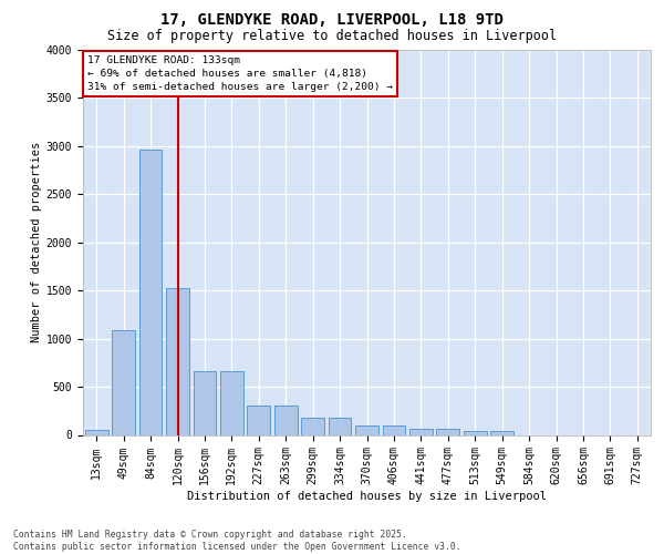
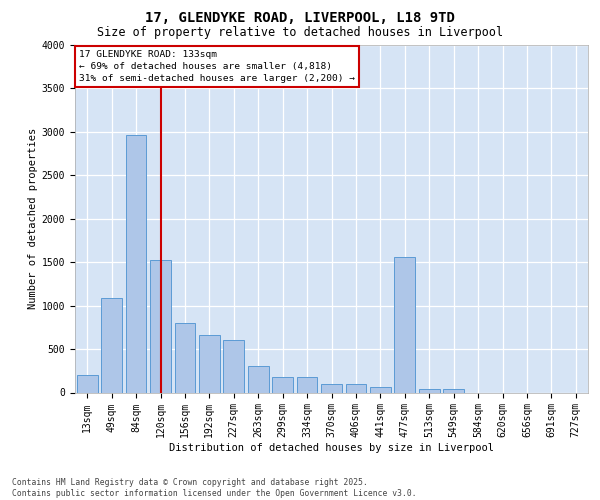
13sqm: 60 -> 200
156sqm: 660 -> 800
227sqm: 310 -> 600
477sqm: 60 -> 1560
